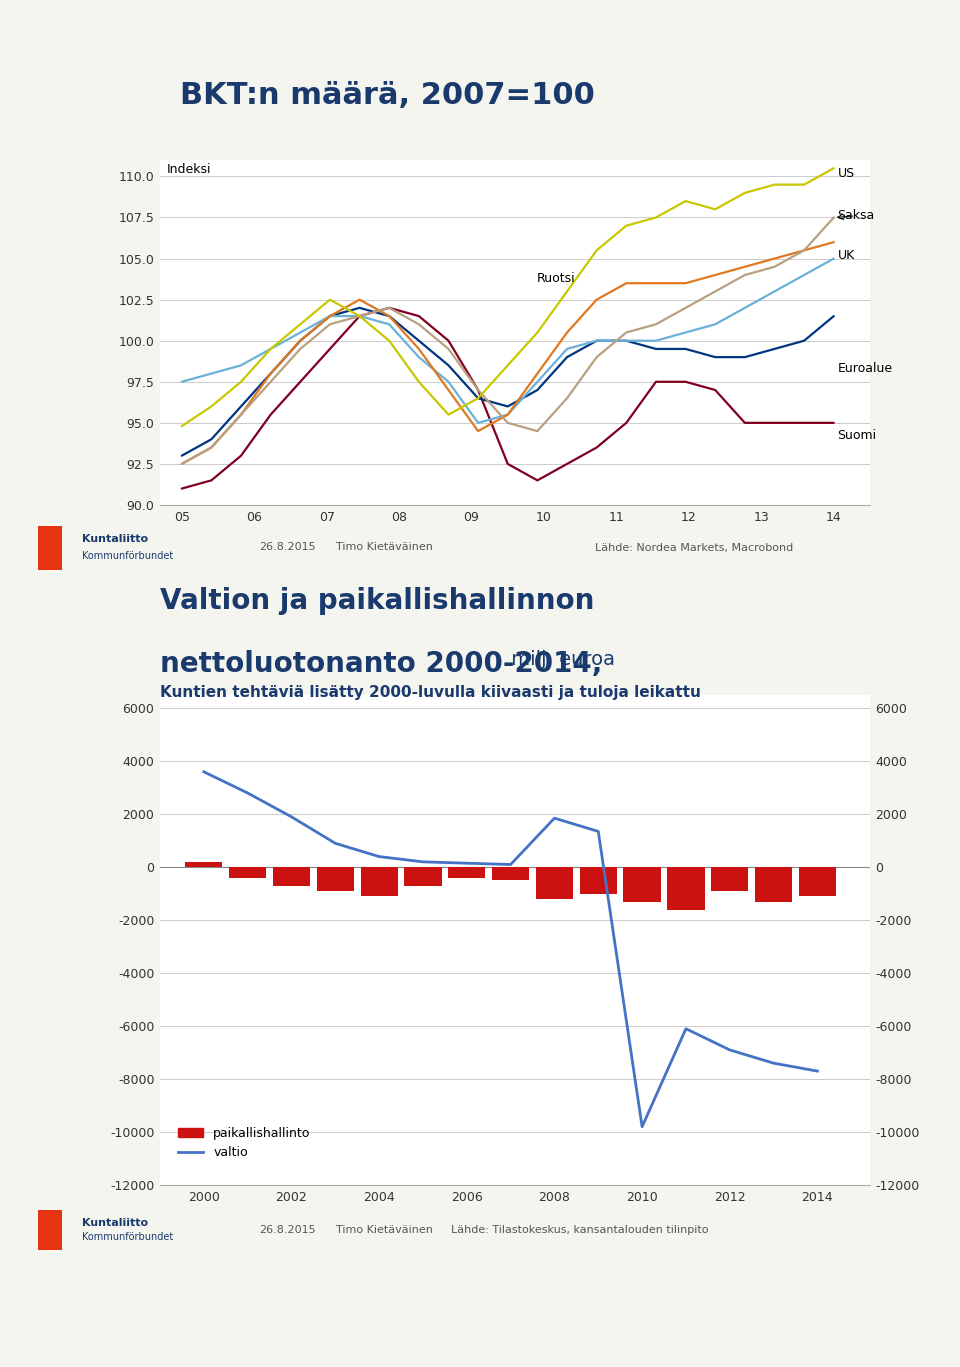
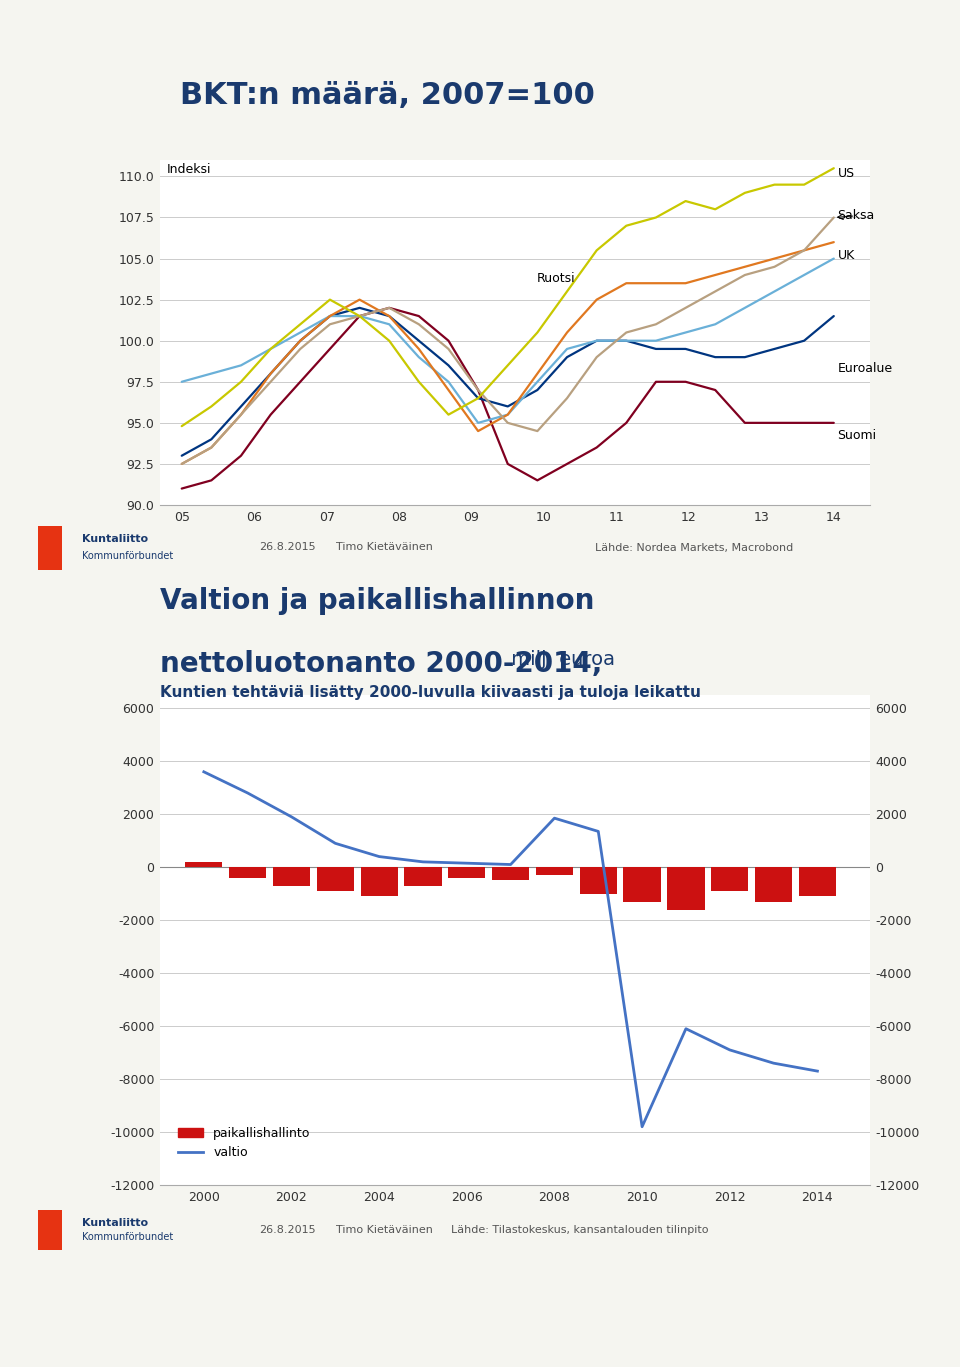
paikallishallinto/2008: -1200 -> -300
